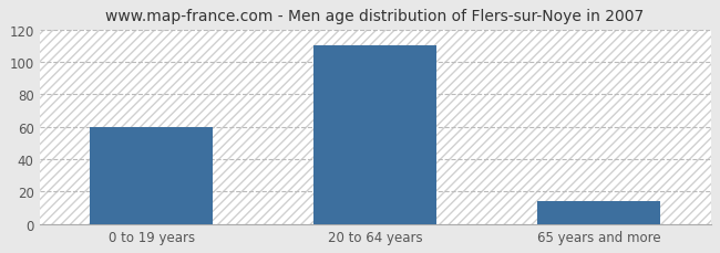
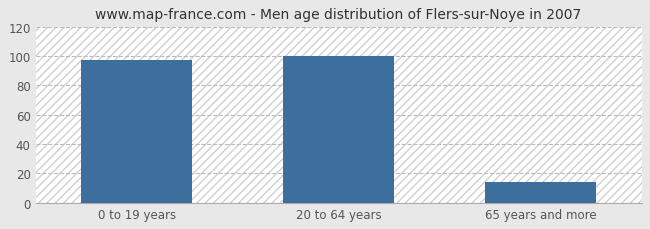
0 to 19 years: 60 -> 97
20 to 64 years: 110 -> 100
